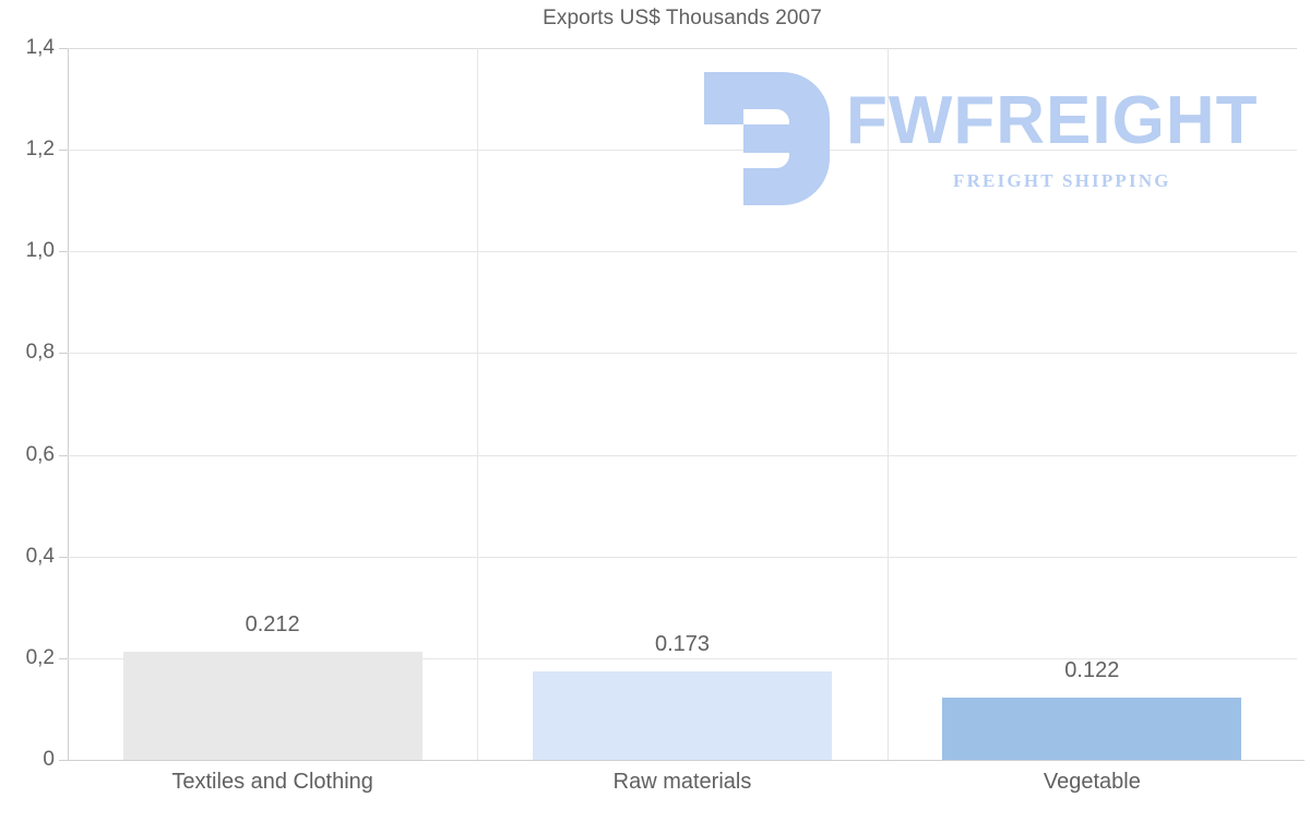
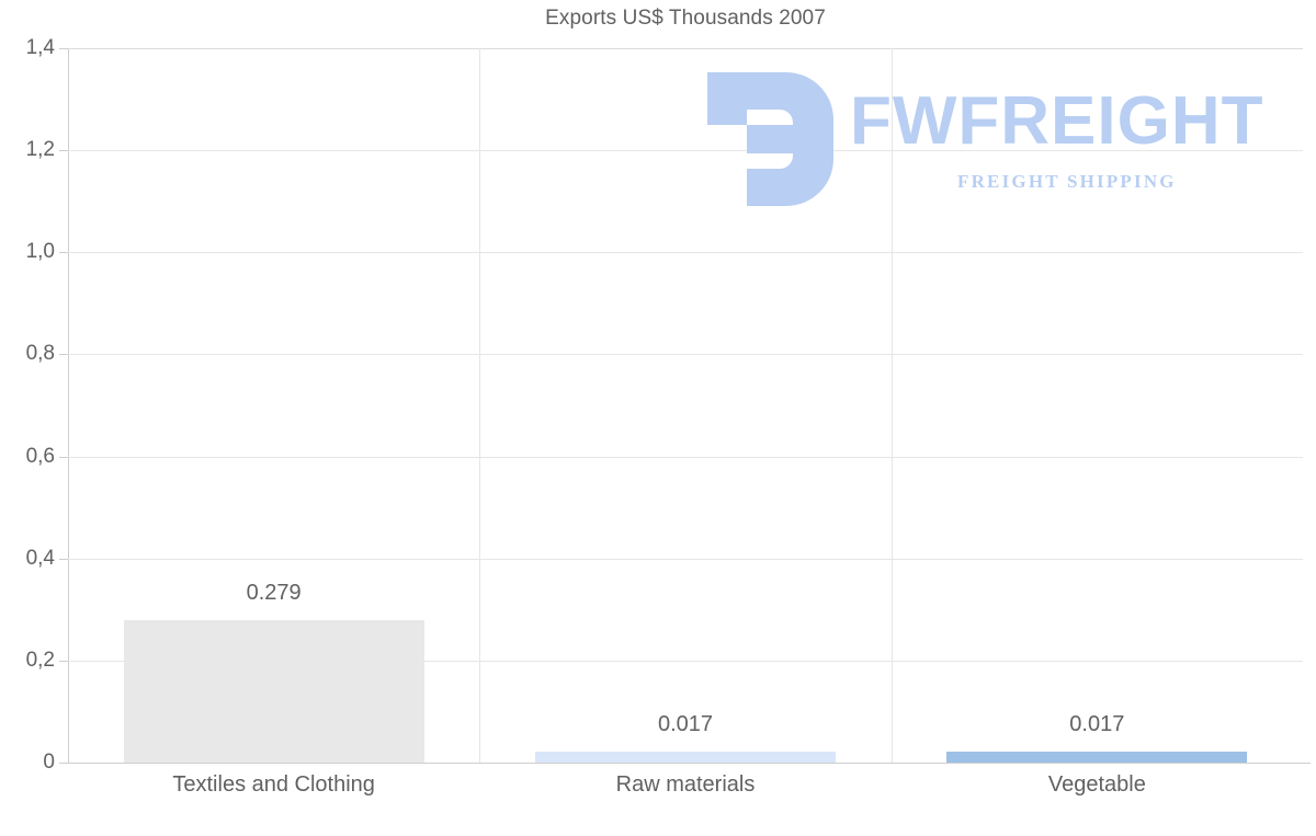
Textiles and Clothing: 0.212 -> 0.279
Raw materials: 0.173 -> 0.017
Vegetable: 0.122 -> 0.017
